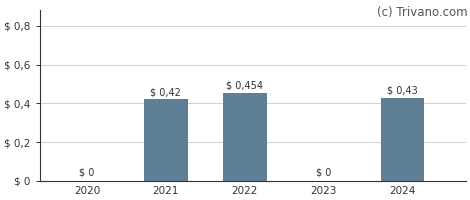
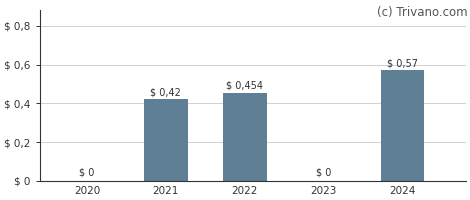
2024: 0,43 -> 0,57
